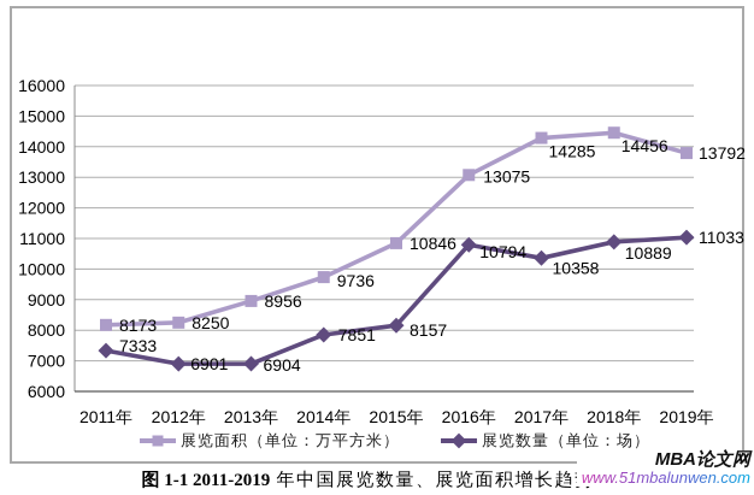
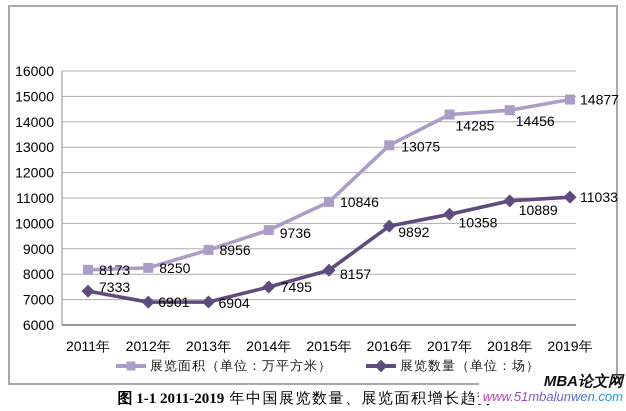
展览数量（单位：场）/2014年: 7851 -> 7495
展览数量（单位：场）/2016年: 10794 -> 9892
展览面积（单位：万平方米）/2019年: 13792 -> 14877
